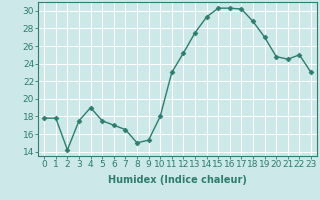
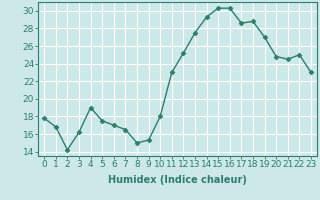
1: 17.8 -> 16.8
3: 17.5 -> 16.2
17: 30.2 -> 28.6
